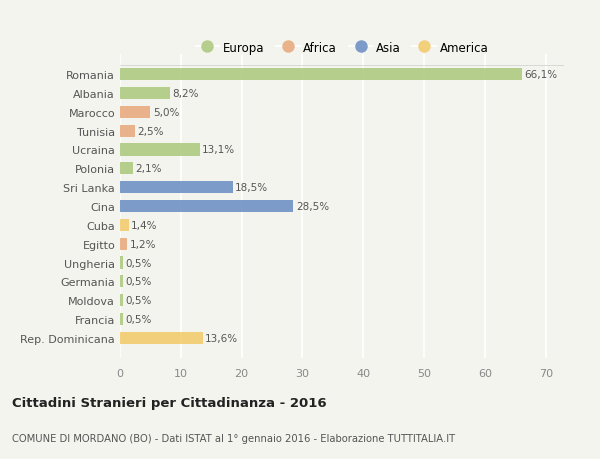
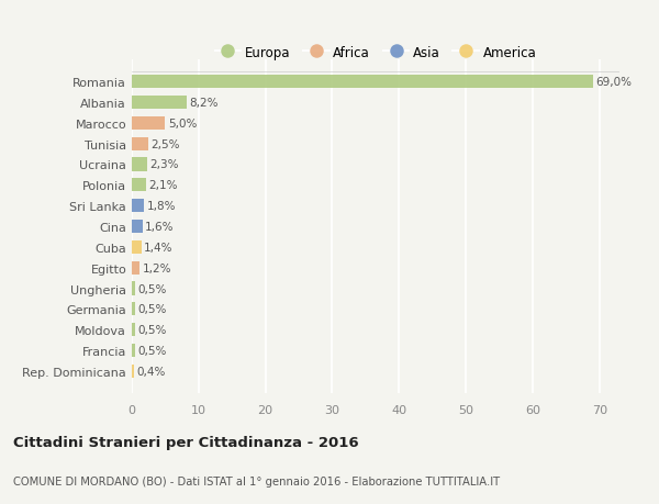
Romania: 66,1% -> 69,0%
Ucraina: 13,1% -> 2,3%
Sri Lanka: 18,5% -> 1,8%
Cina: 28,5% -> 1,6%
Rep. Dominicana: 13,6% -> 0,4%
